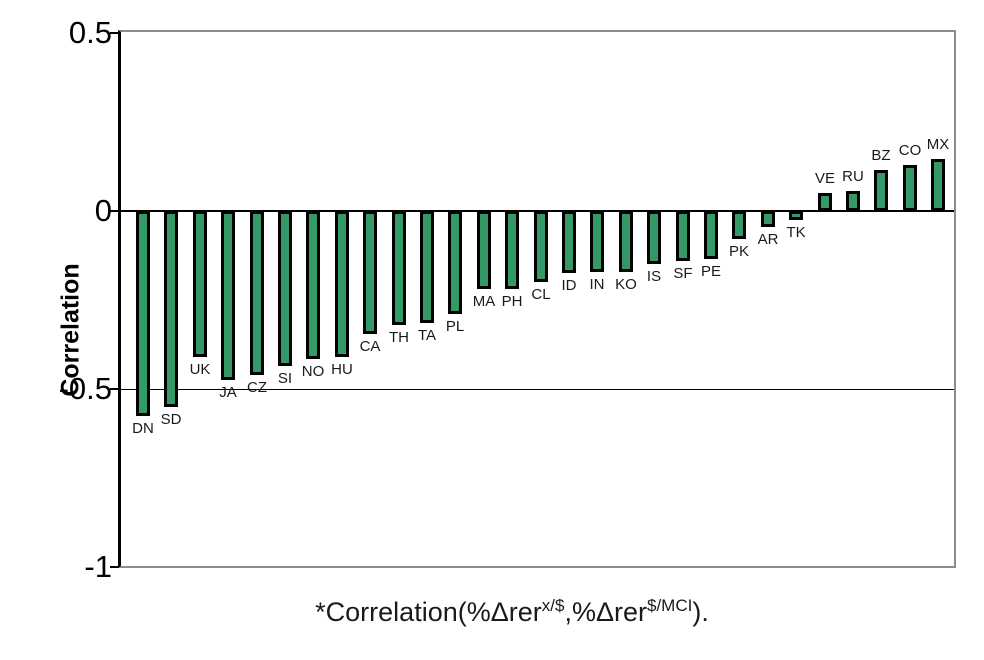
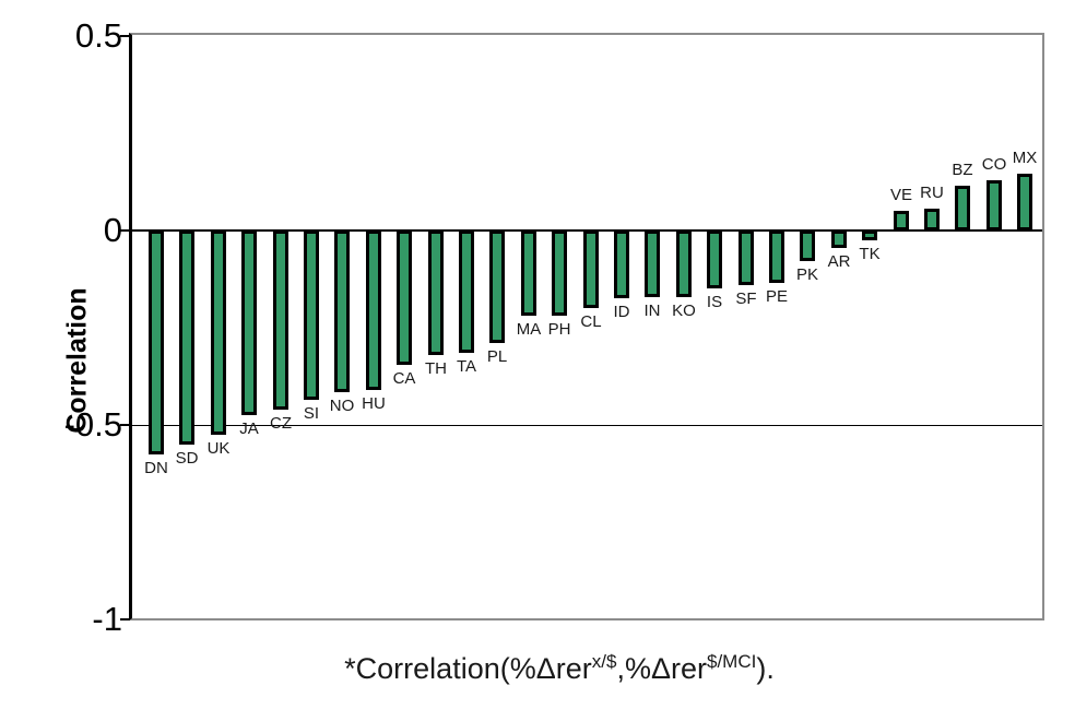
UK: -0.41 -> -0.53
